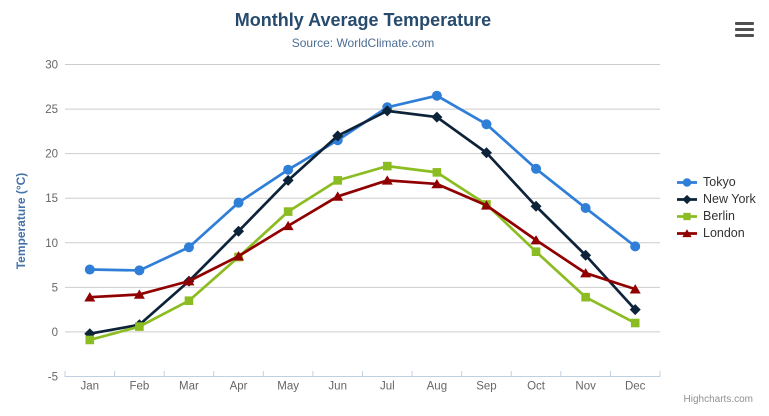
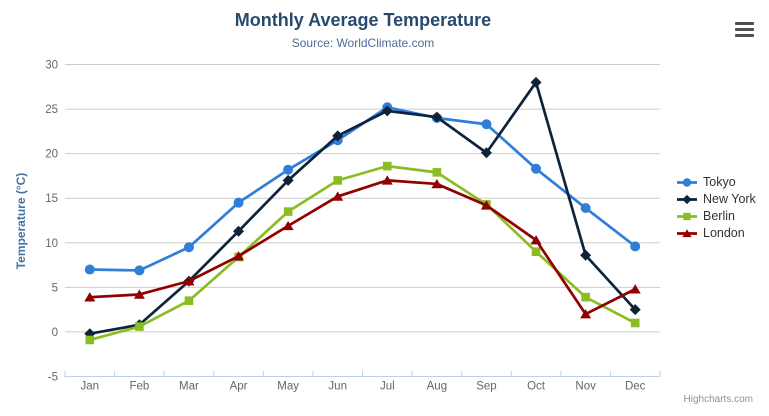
Tokyo/Aug: 26 -> 24
New York/Oct: 14 -> 28
London/Nov: 7 -> 2
